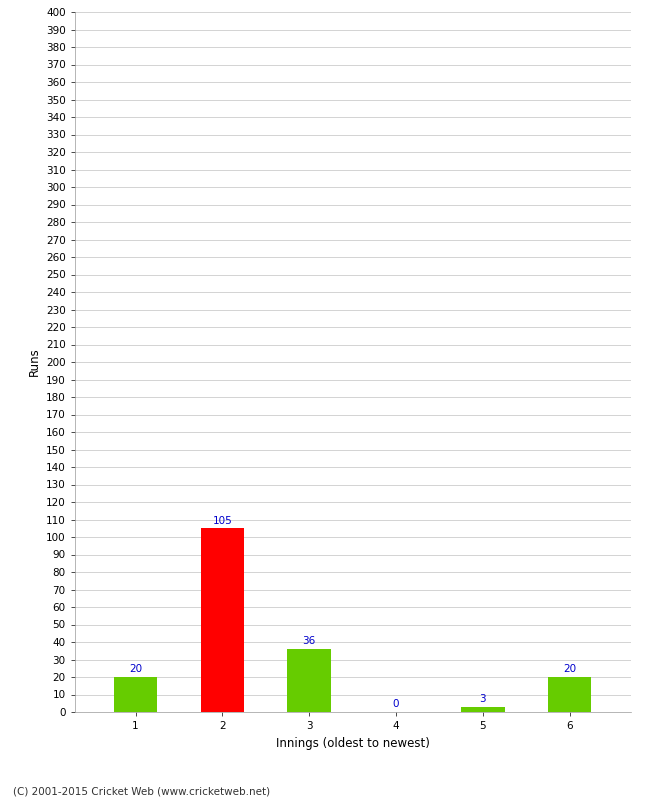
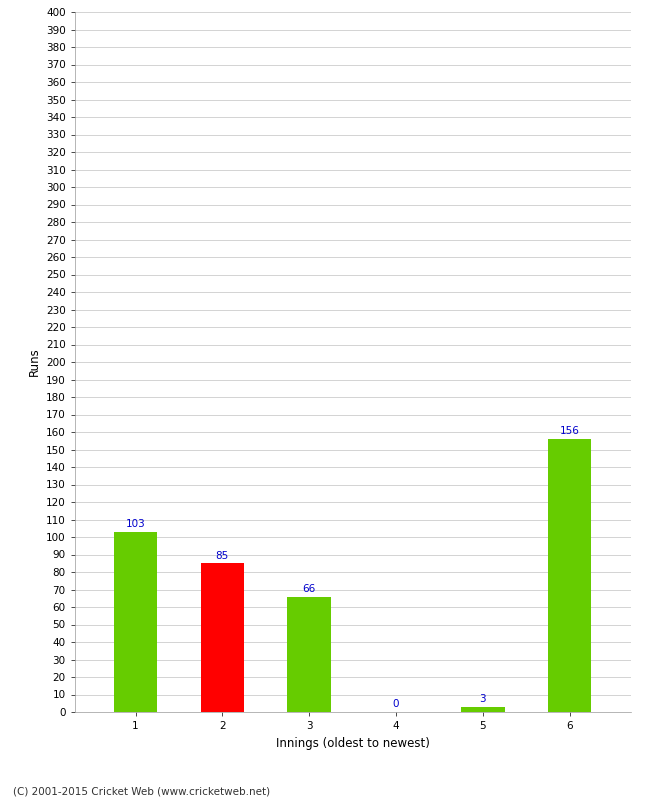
1: 20 -> 103
2: 105 -> 85
3: 36 -> 66
6: 20 -> 156
